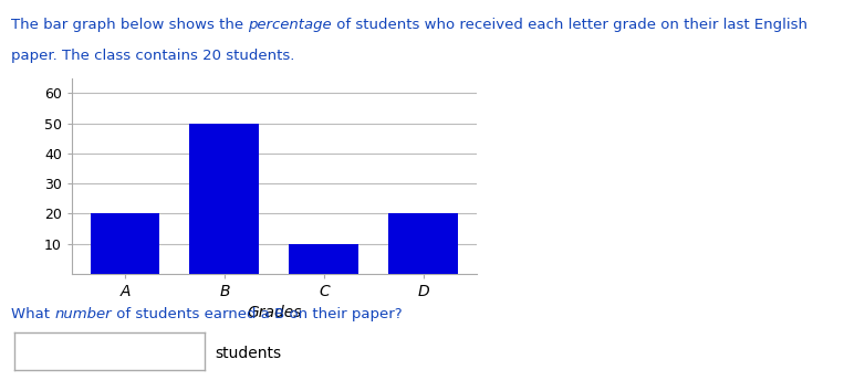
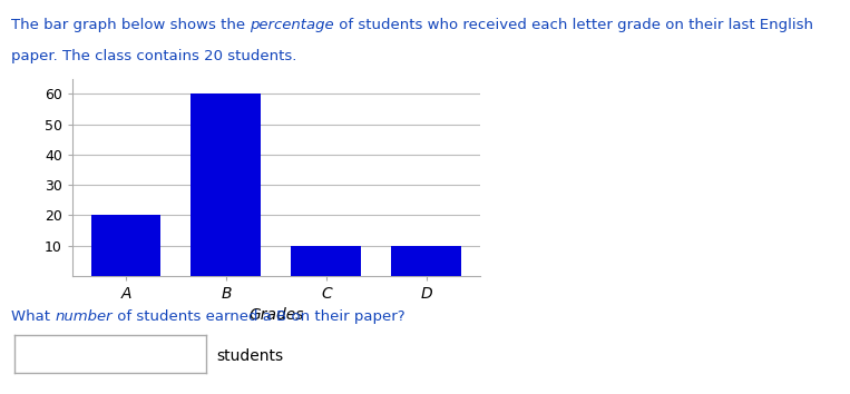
B: 50 -> 60
D: 20 -> 10
